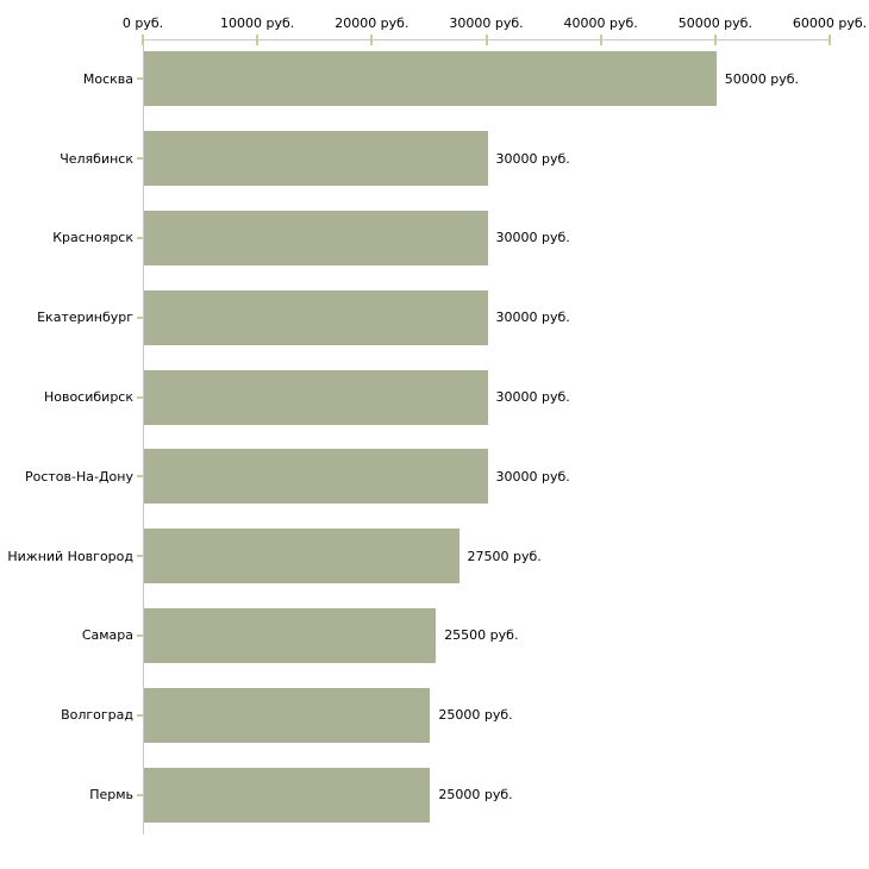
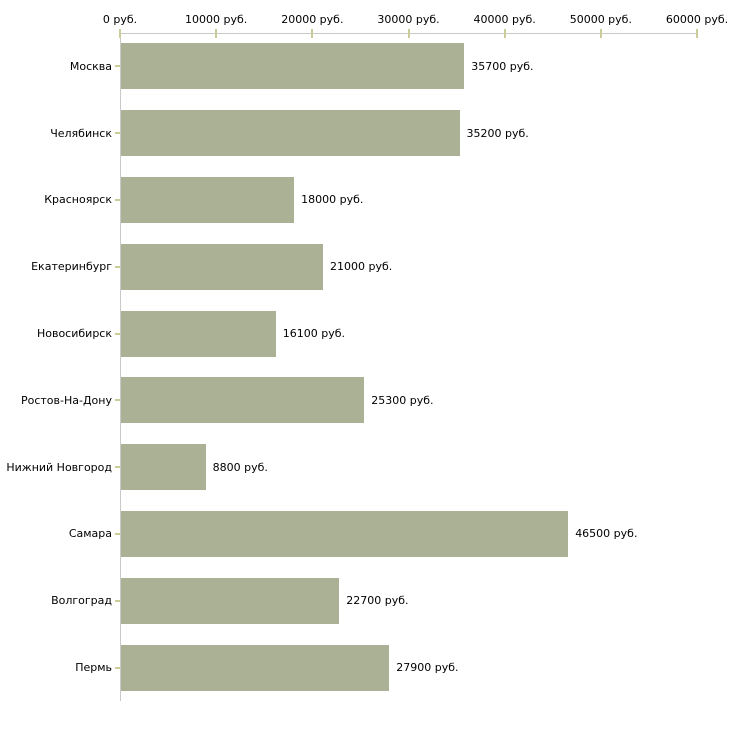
Москва: 50000 -> 35700
Челябинск: 30000 -> 35200
Красноярск: 30000 -> 18000
Екатеринбург: 30000 -> 21000
Новосибирск: 30000 -> 16100
Ростов-На-Дону: 30000 -> 25300
Нижний Новгород: 27500 -> 8800
Самара: 25500 -> 46500
Волгоград: 25000 -> 22700
Пермь: 25000 -> 27900
